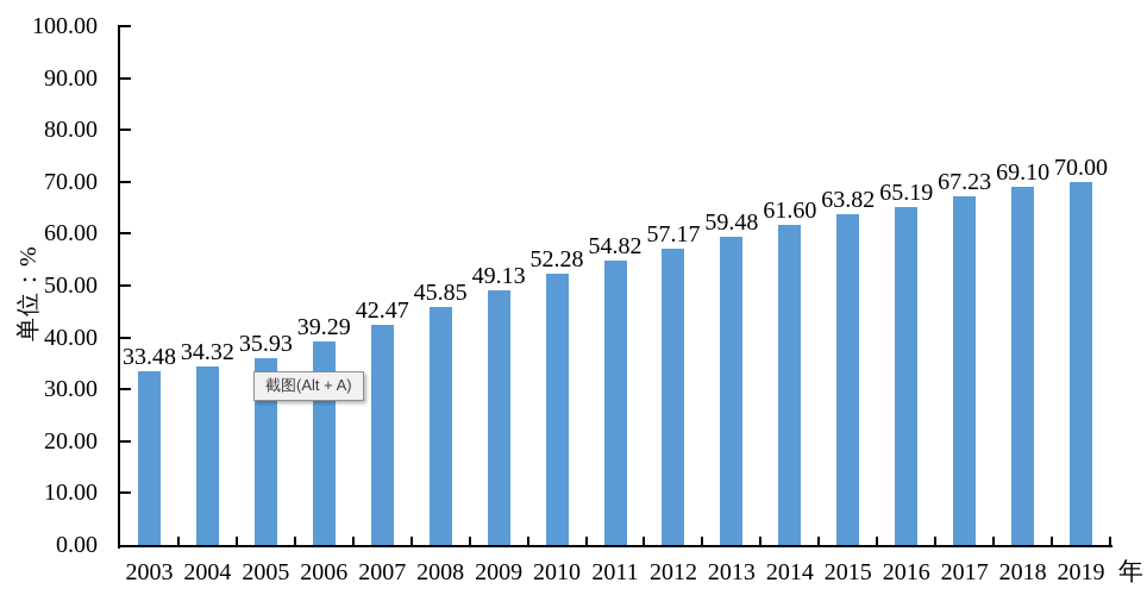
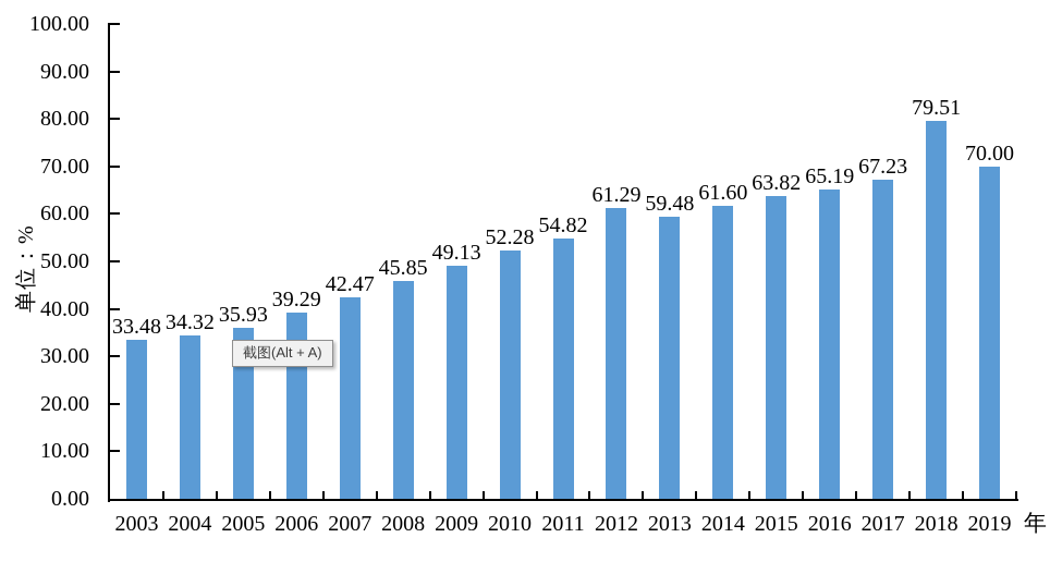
2012: 57.17 -> 61.29
2018: 69.10 -> 79.51
